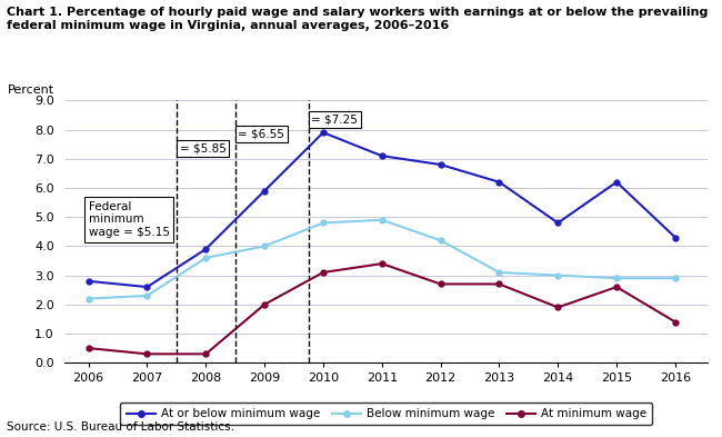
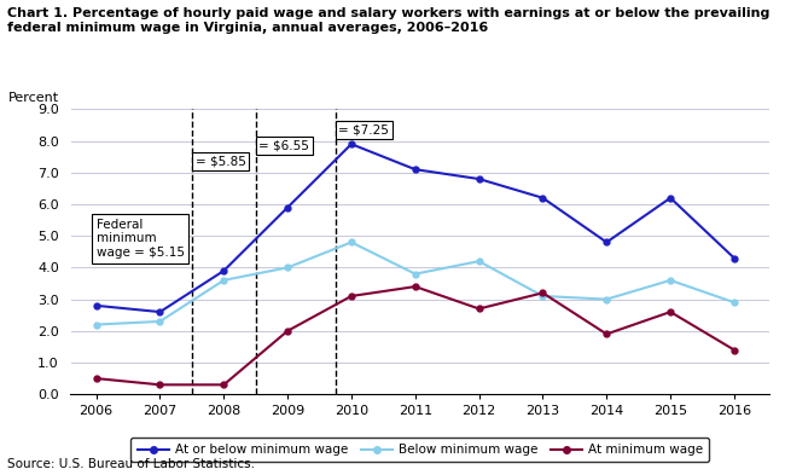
Below minimum wage/2011: 4.9 -> 3.8
At minimum wage/2013: 2.7 -> 3.2
Below minimum wage/2015: 2.9 -> 3.6
